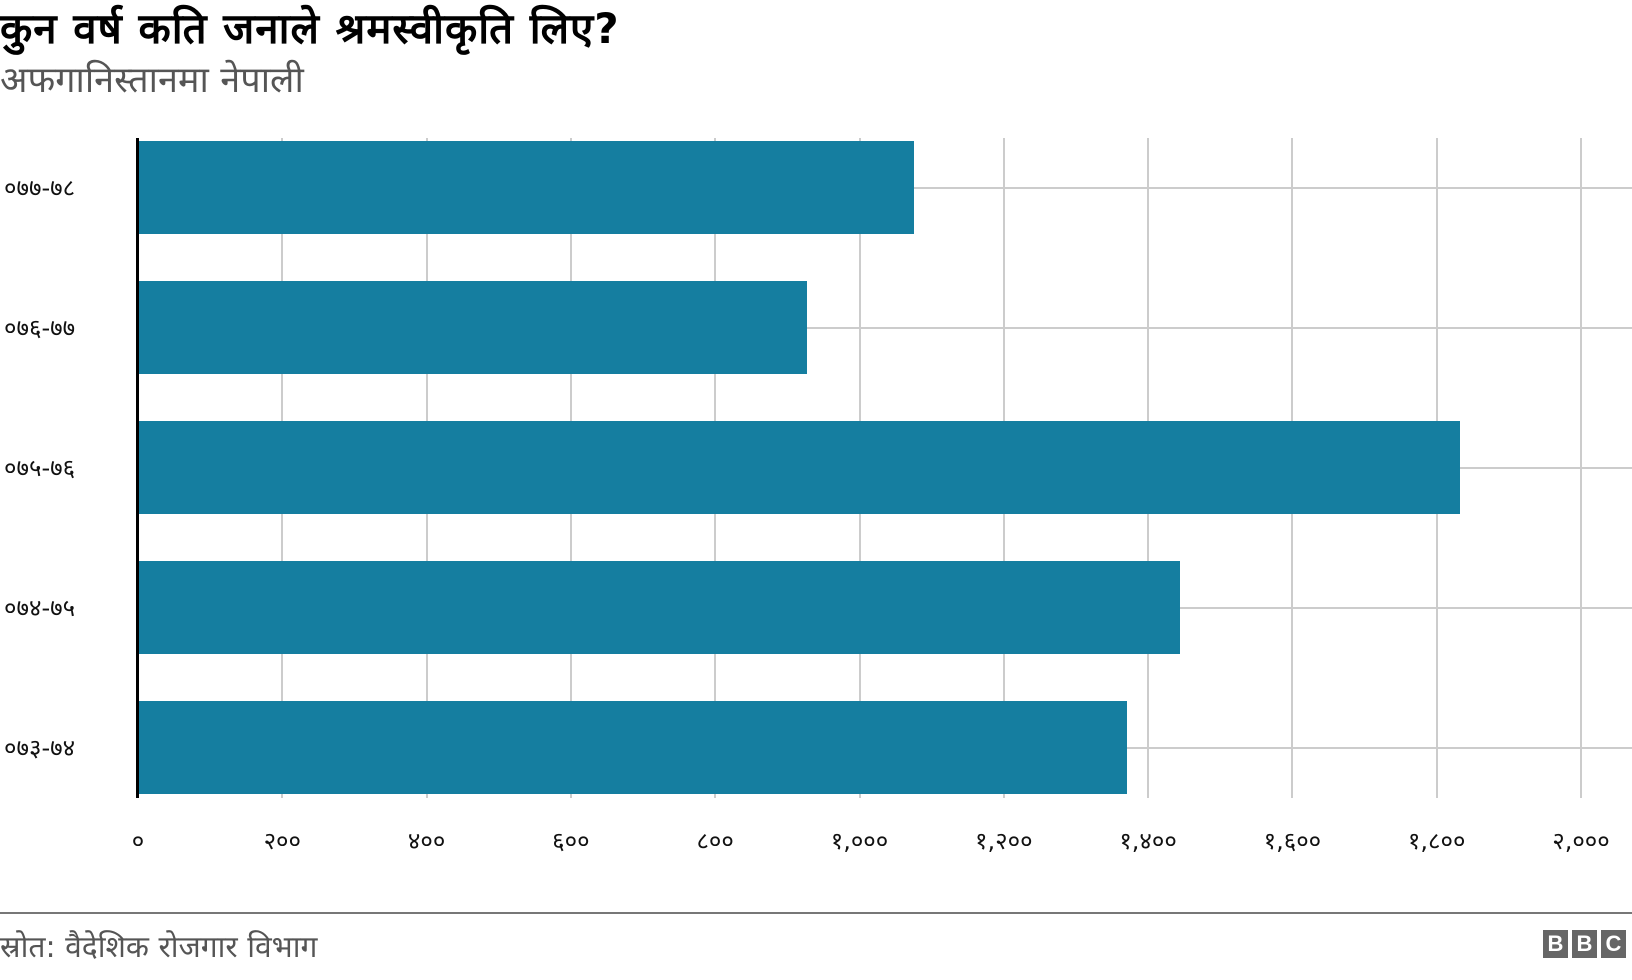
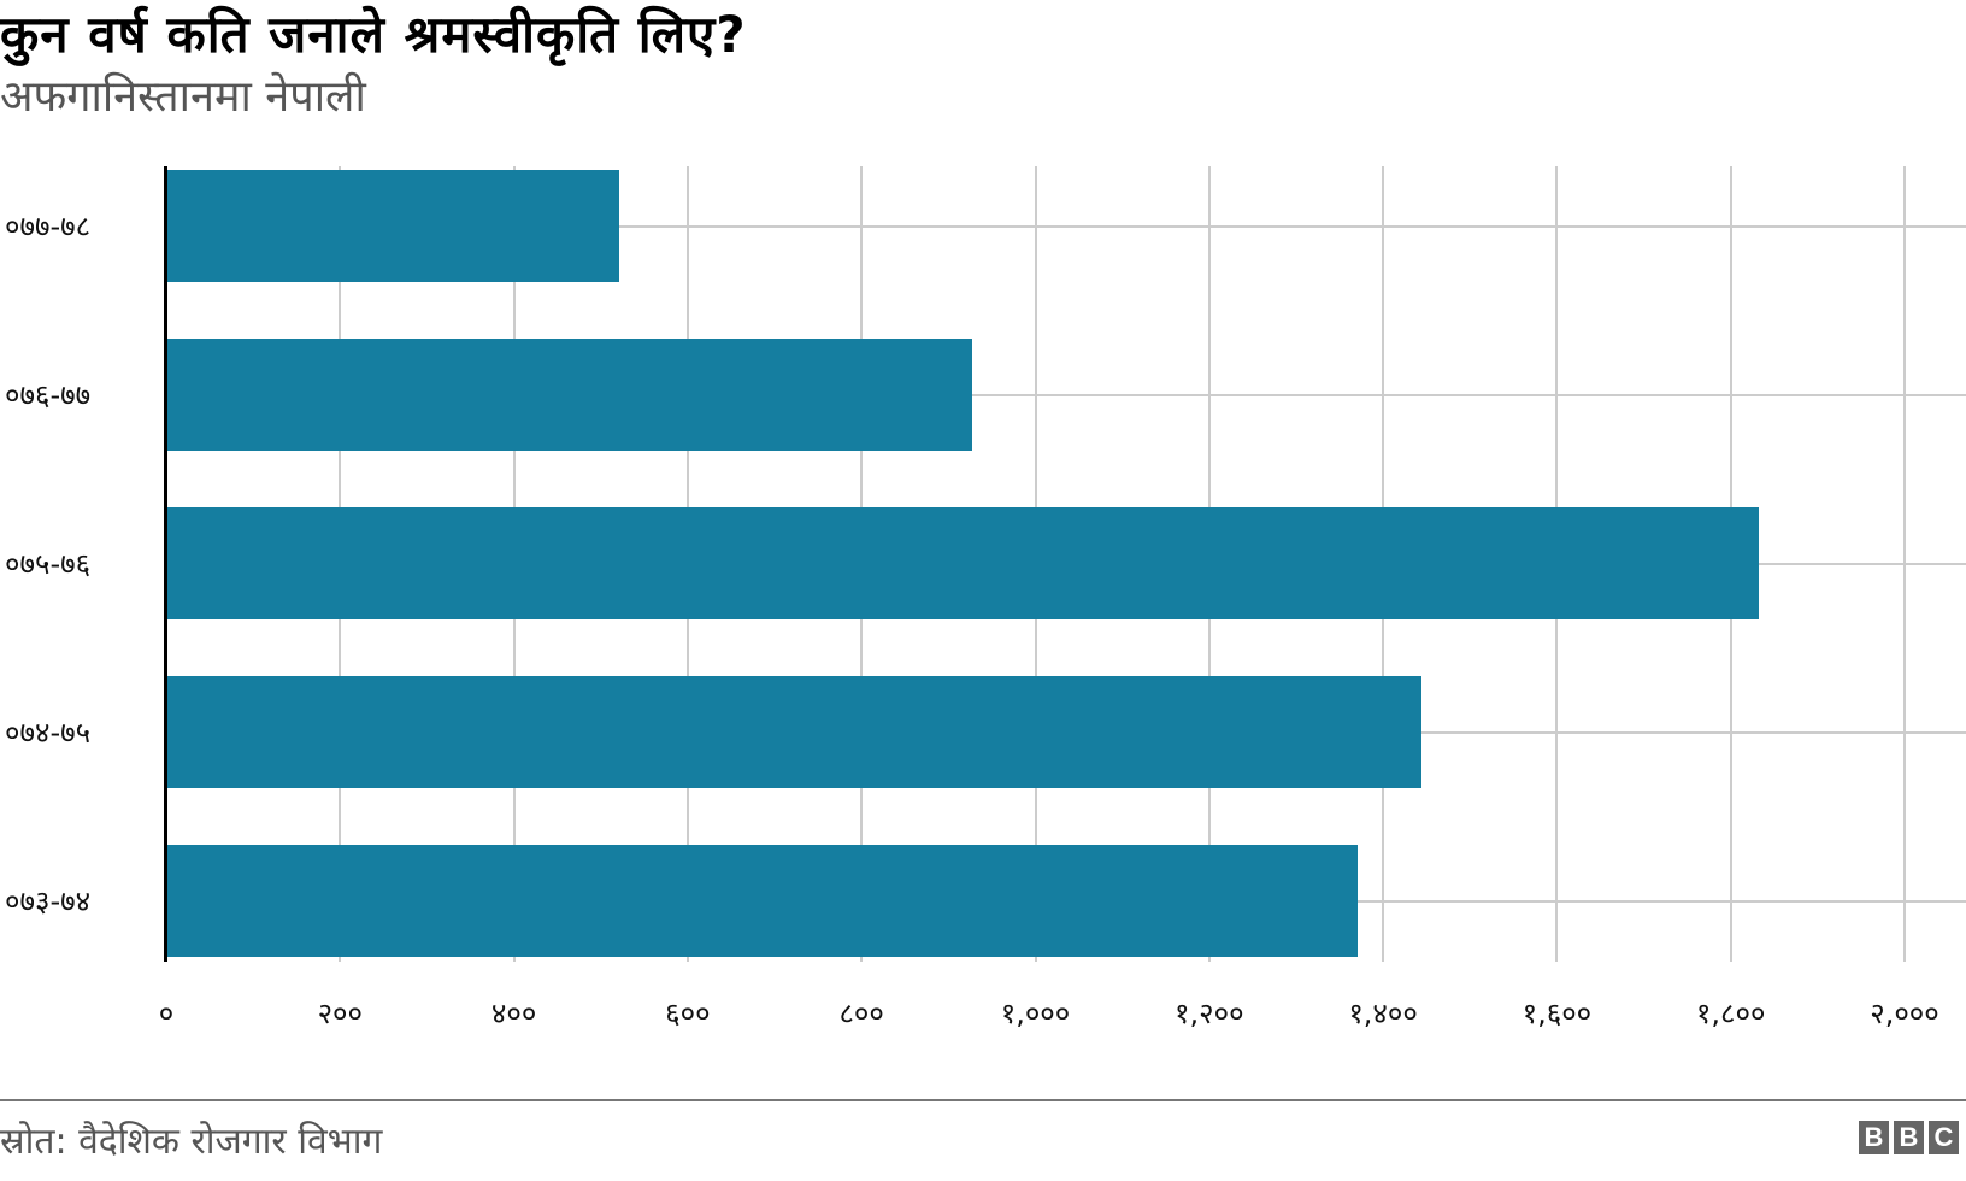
०७७-७८: 1070 -> 520
